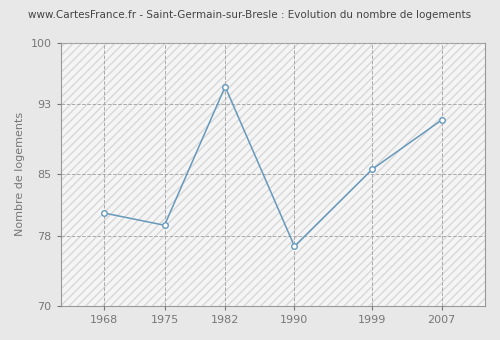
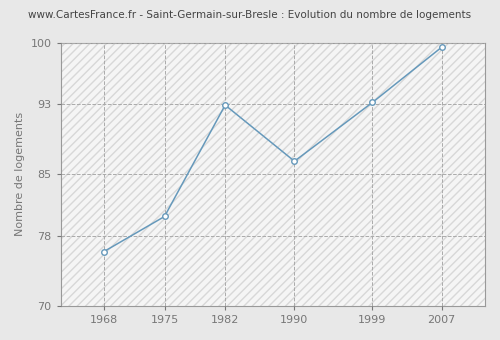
1968: 80.6 -> 76.2
1975: 79.2 -> 80.2
1982: 95.0 -> 92.9
1990: 76.8 -> 86.5
1999: 85.6 -> 93.2
2007: 91.2 -> 99.5
